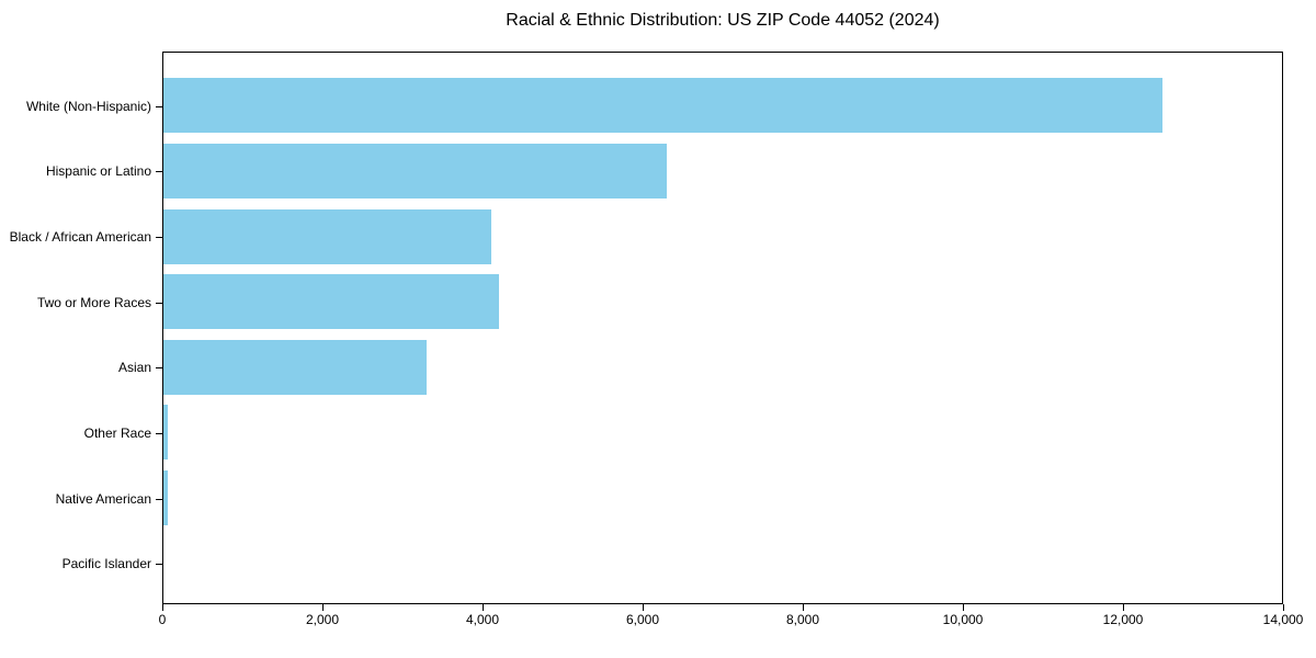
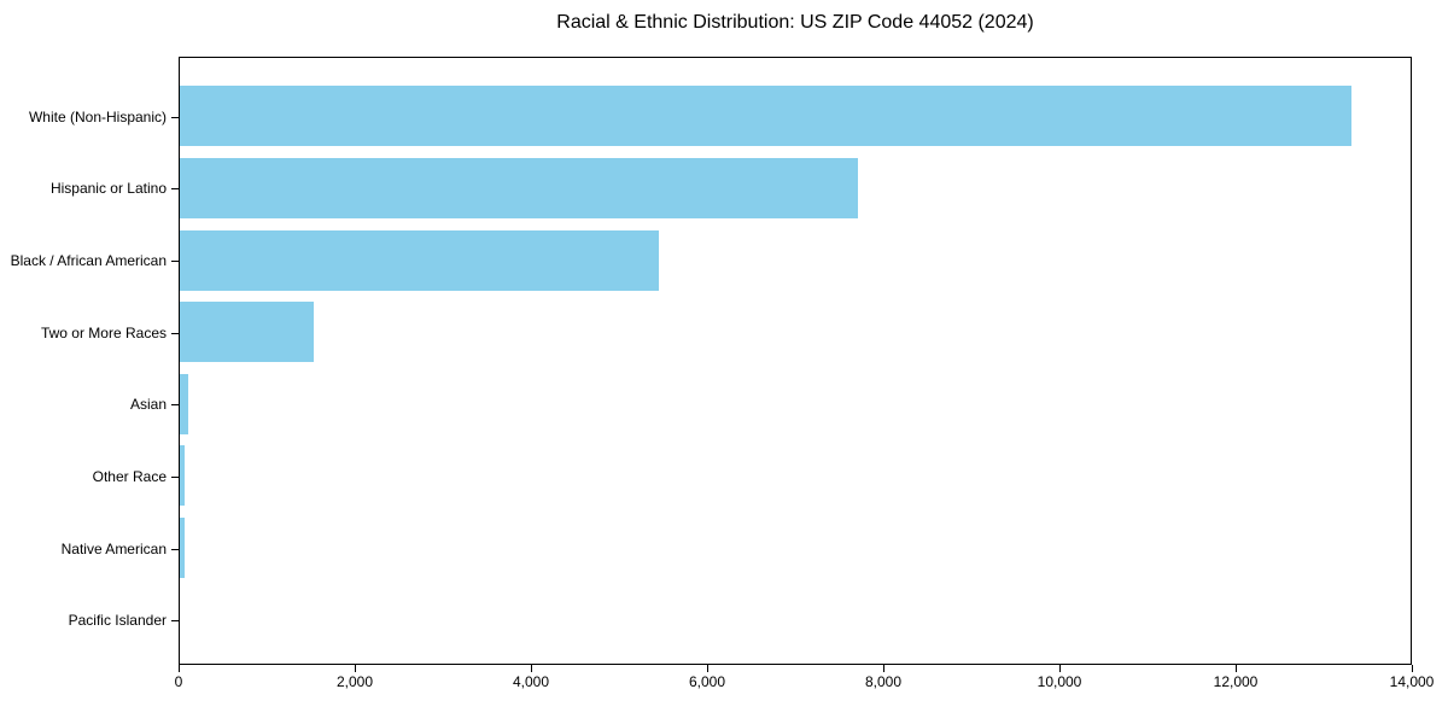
White (Non-Hispanic): 12500 -> 13300
Hispanic or Latino: 6300 -> 7700
Black / African American: 4100 -> 5400
Two or More Races: 4200 -> 1500
Asian: 3300 -> 100
